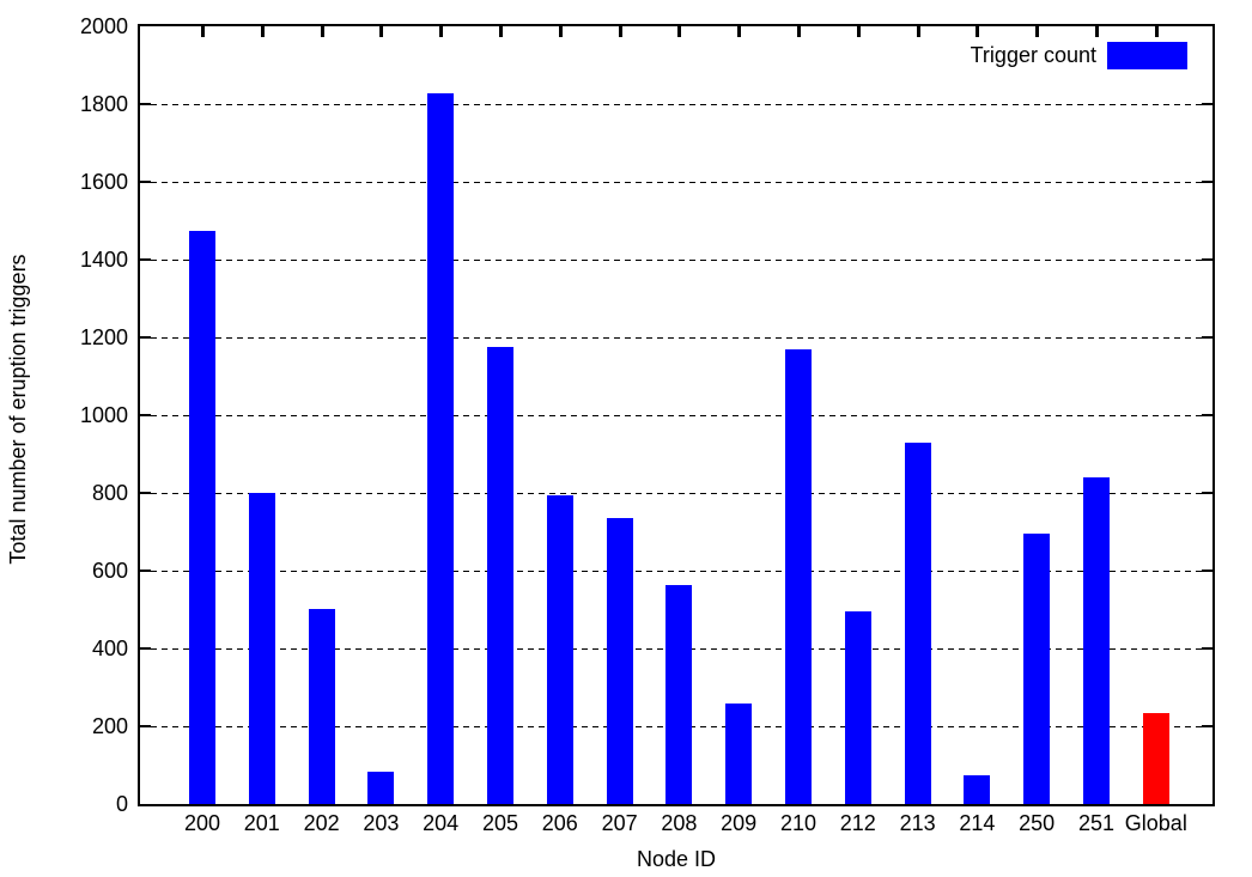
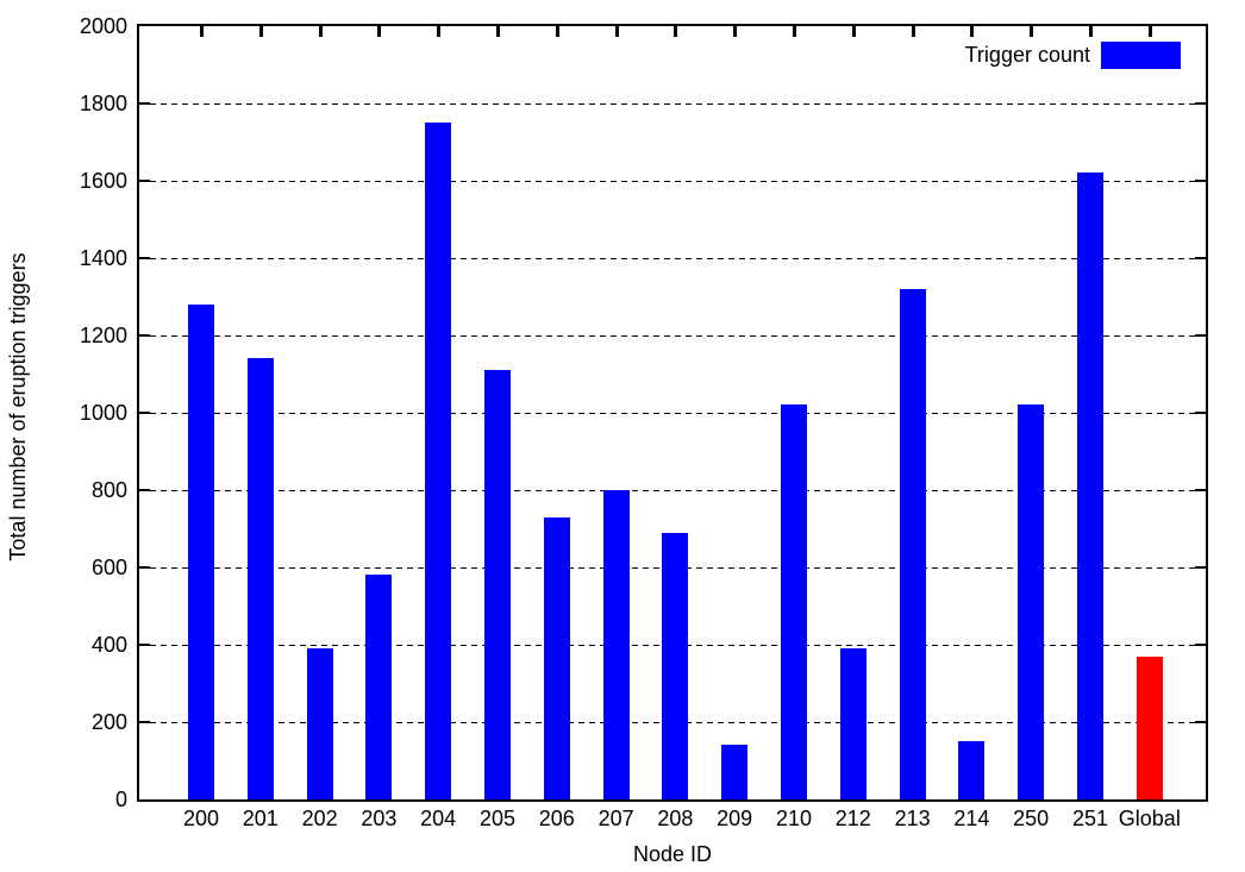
200: 1470 -> 1280
201: 800 -> 1140
202: 500 -> 390
203: 80 -> 580
204: 1830 -> 1750
205: 1170 -> 1110
206: 790 -> 730
207: 730 -> 800
208: 560 -> 690
209: 260 -> 140
210: 1170 -> 1020
212: 490 -> 390
213: 930 -> 1320
214: 80 -> 150
250: 690 -> 1020
251: 840 -> 1620
Global: 230 -> 370
